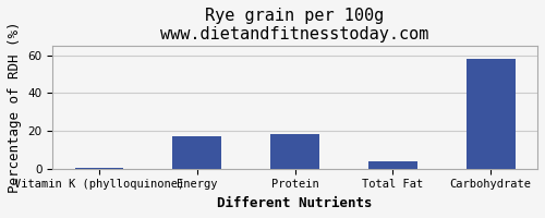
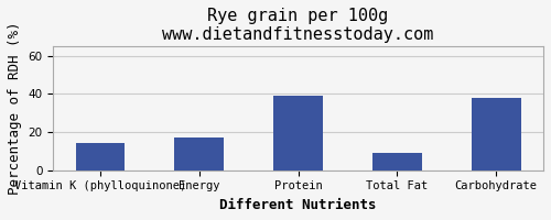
Vitamin K (phylloquinone): 0 -> 14
Protein: 18 -> 39
Total Fat: 4 -> 9
Carbohydrate: 58 -> 38
